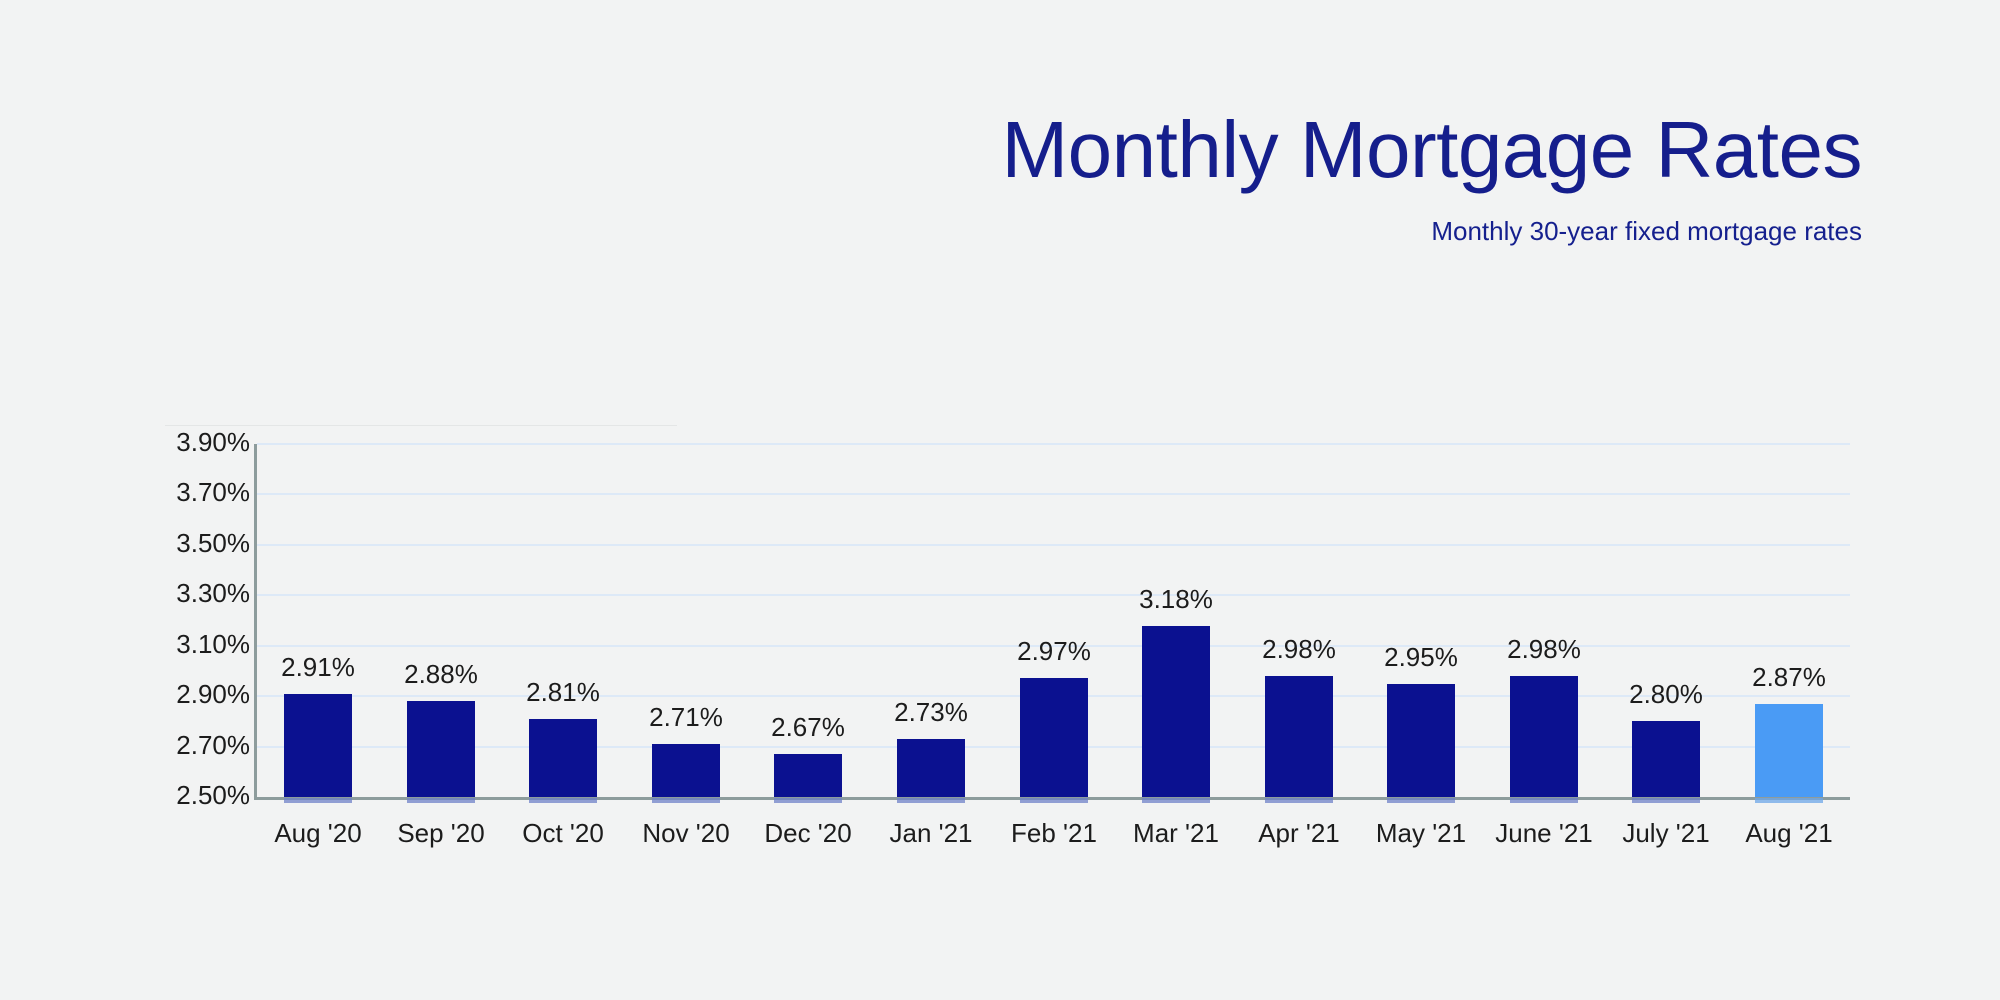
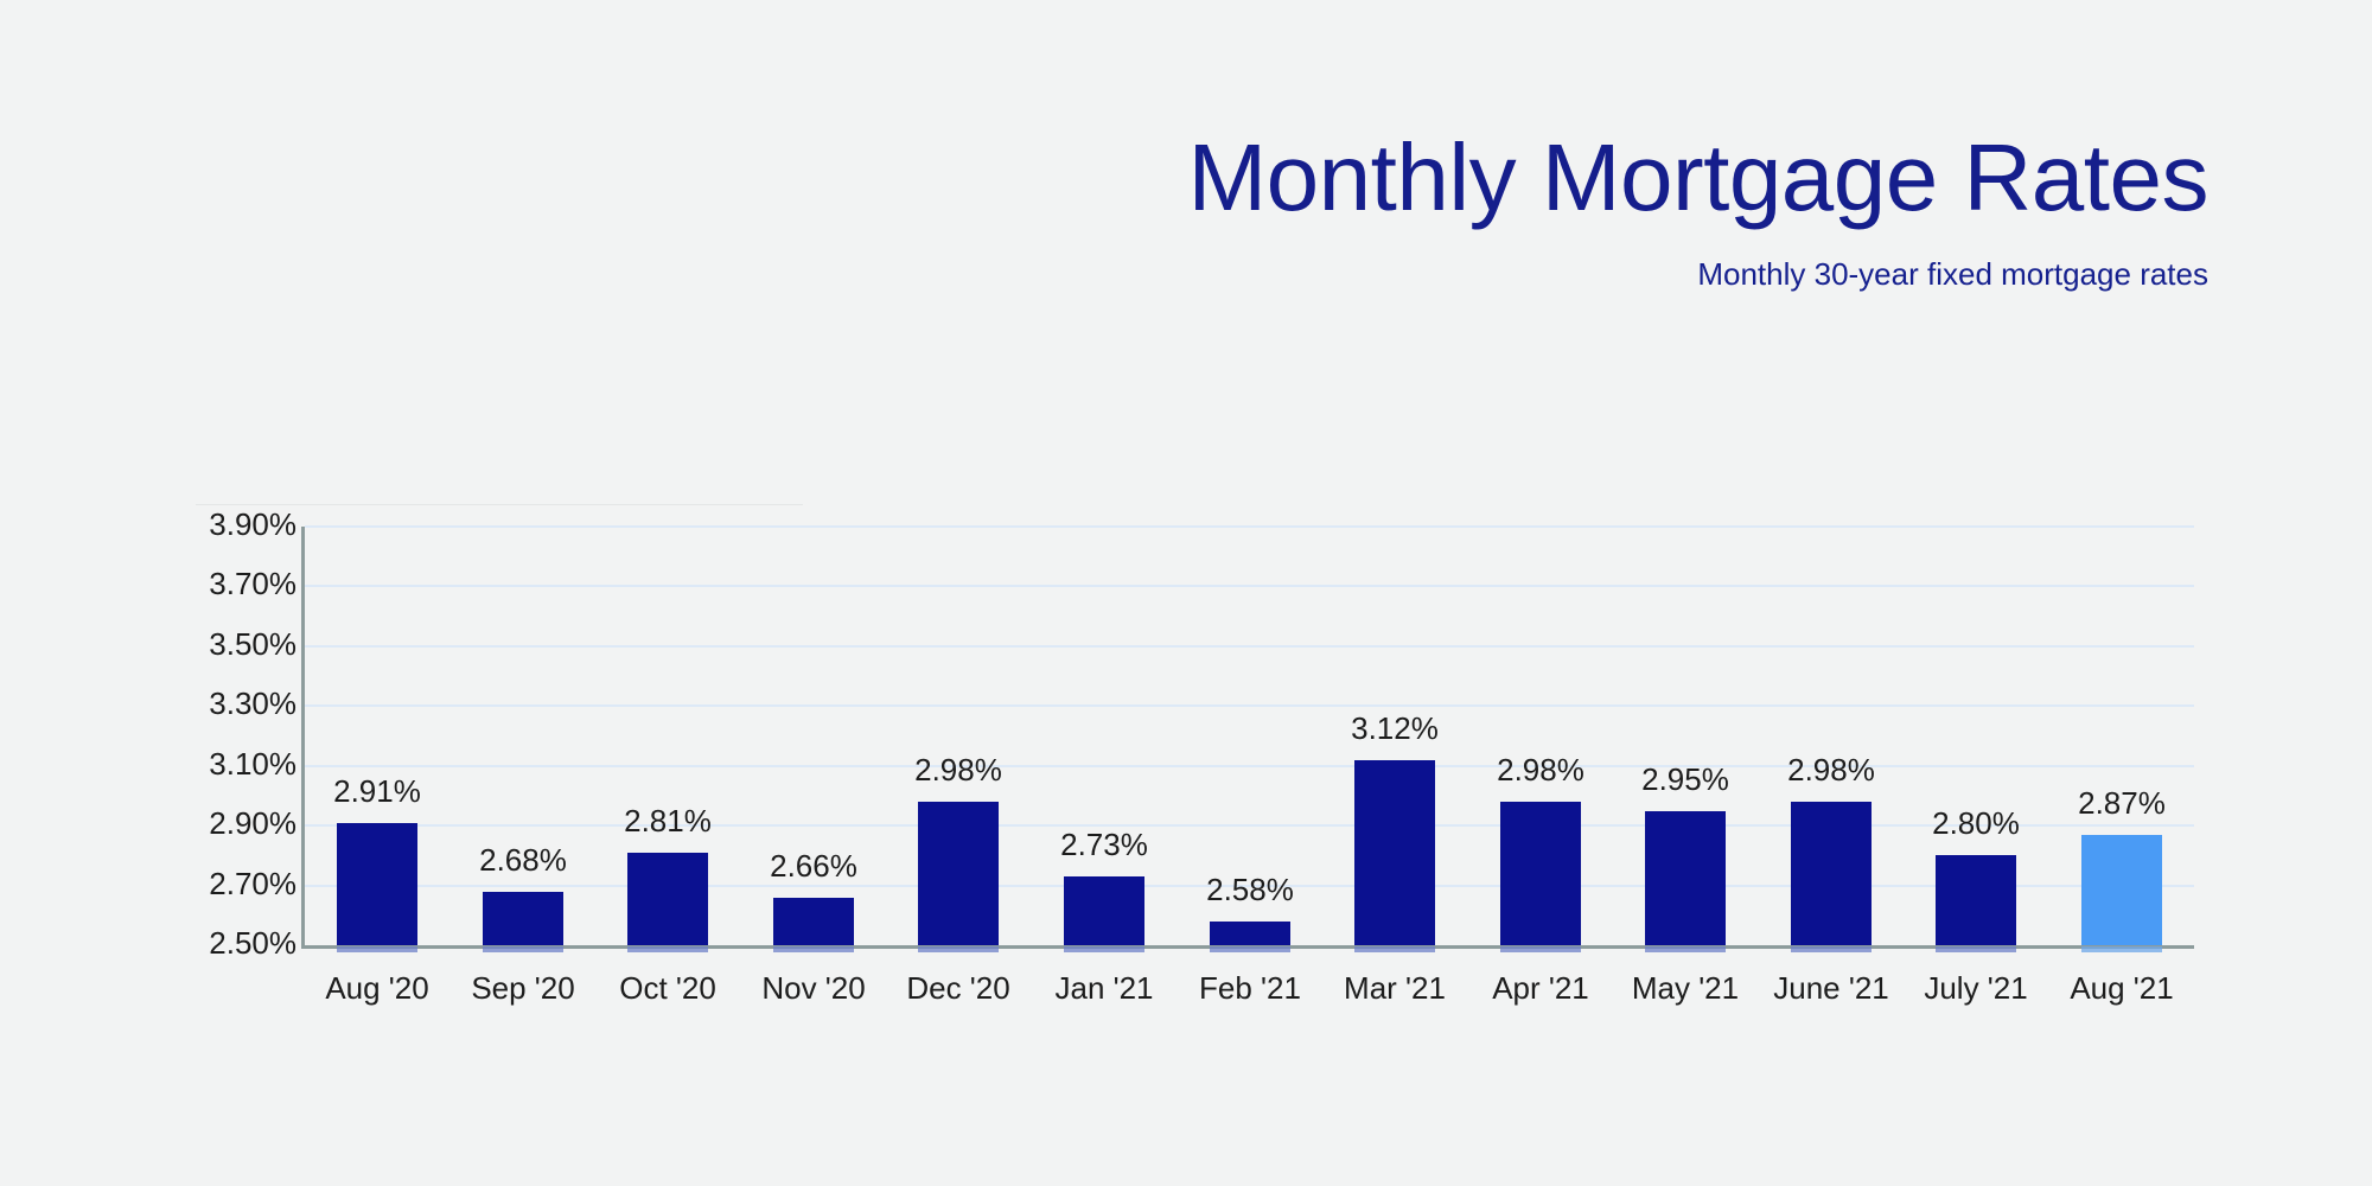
Sep '20: 2.88% -> 2.68%
Nov '20: 2.71% -> 2.66%
Dec '20: 2.67% -> 2.98%
Feb '21: 2.97% -> 2.58%
Mar '21: 3.18% -> 3.12%
